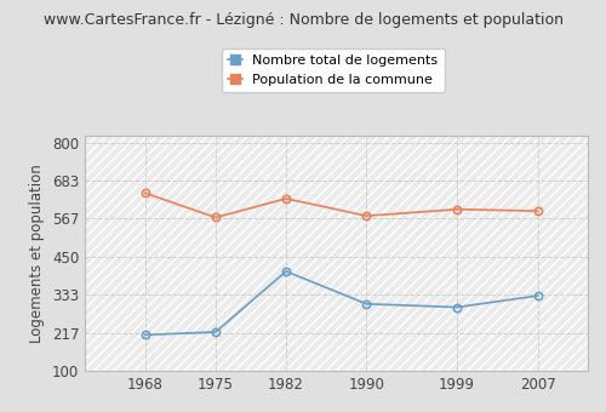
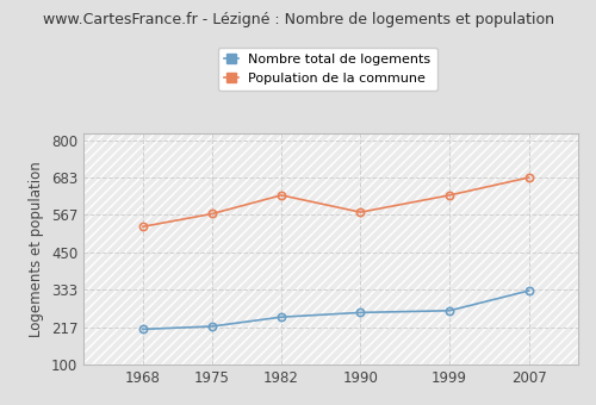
Population de la commune/1968: 645 -> 530
Nombre total de logements/1982: 405 -> 248
Nombre total de logements/1990: 305 -> 262
Nombre total de logements/1999: 295 -> 268
Population de la commune/1999: 595 -> 628
Population de la commune/2007: 590 -> 683
